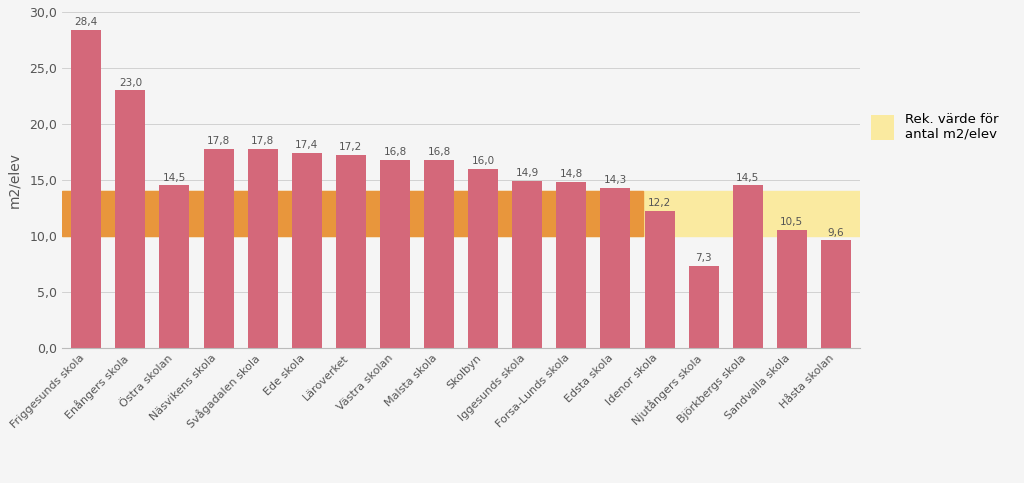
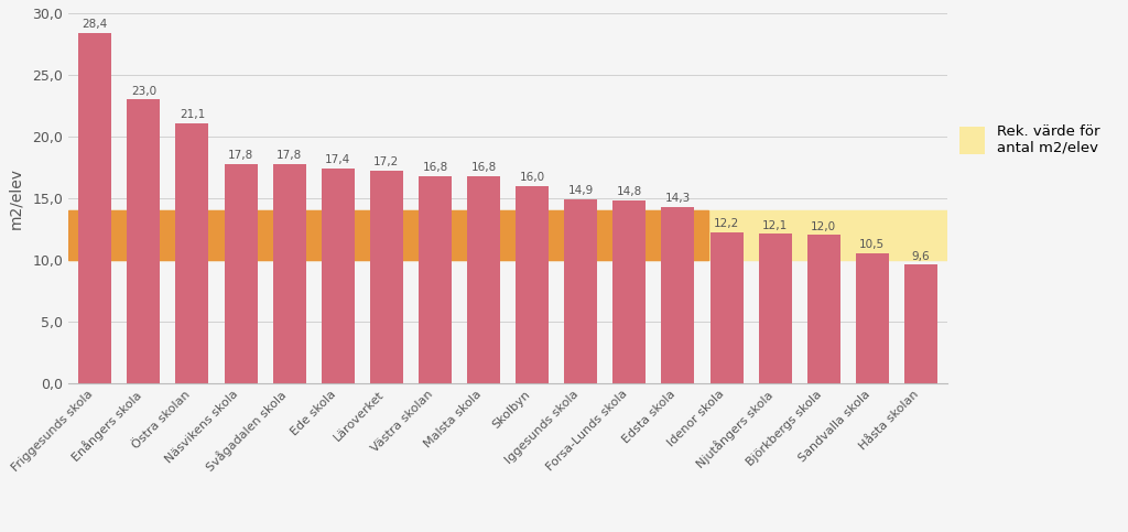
Östra skolan: 14,5 -> 21,1
Njutångers skola: 7,3 -> 12,1
Björkbergs skola: 14,5 -> 12,0
